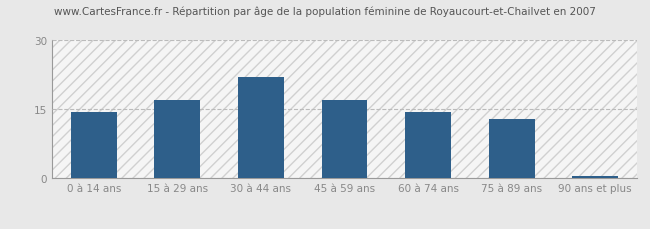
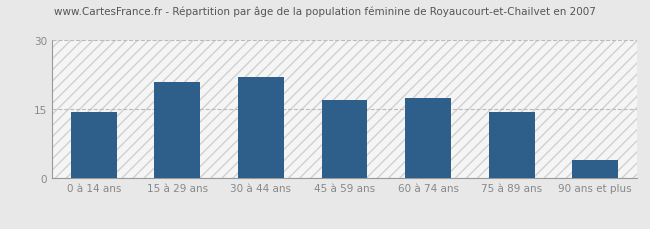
15 à 29 ans: 17.0 -> 21.0
60 à 74 ans: 14.5 -> 17.5
75 à 89 ans: 13.0 -> 14.5
90 ans et plus: 0.5 -> 4.0
